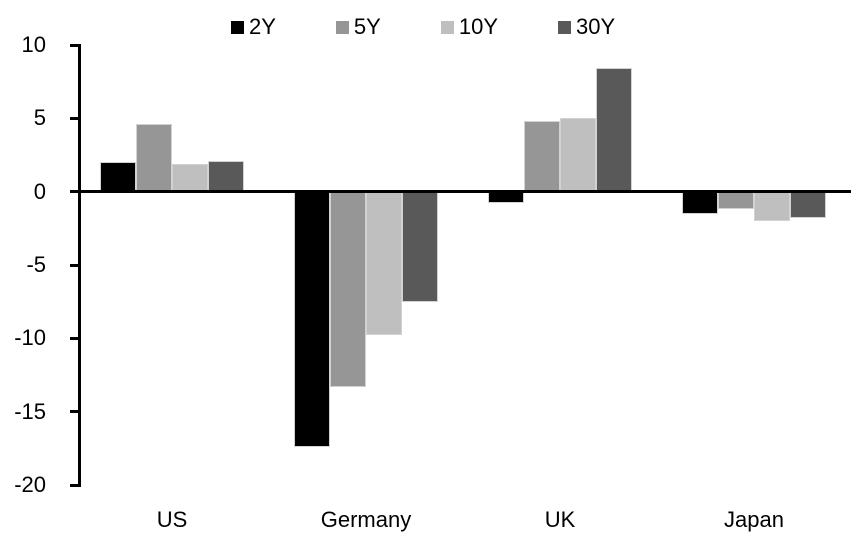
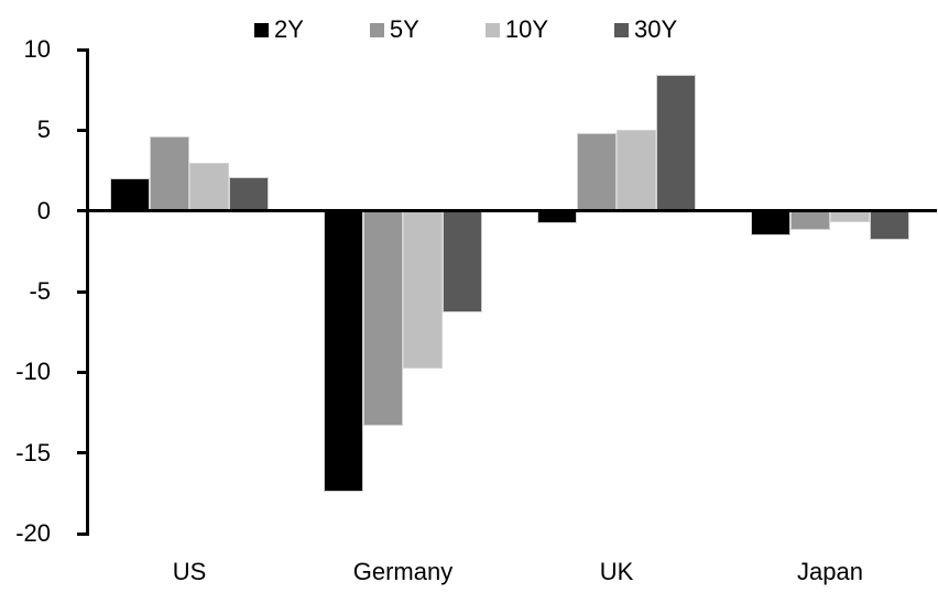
10Y/US: 1.9 -> 3.0
30Y/Germany: -7.5 -> -6.3
10Y/Japan: -2.0 -> -0.7
